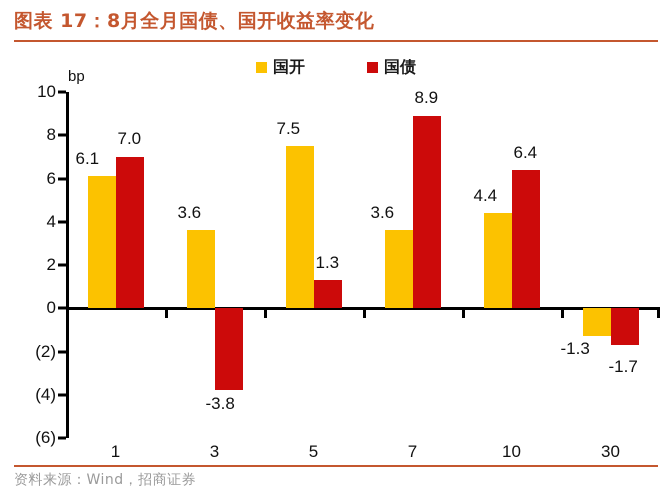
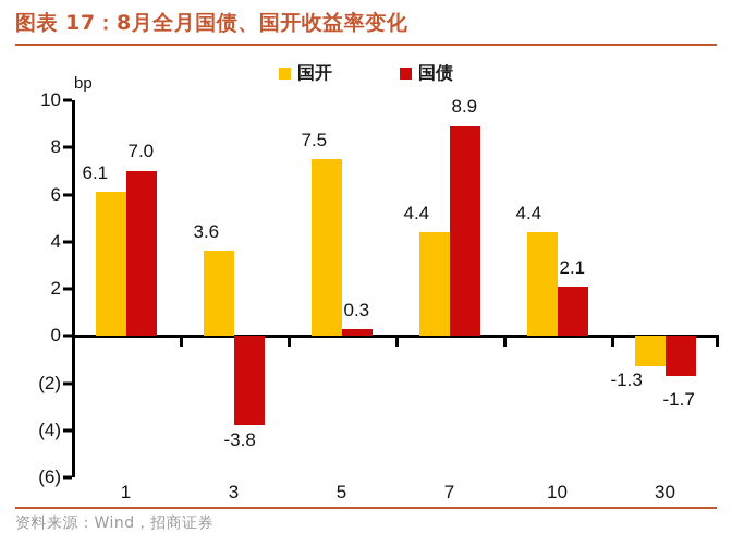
国债/5: 1.3 -> 0.3
国开/7: 3.6 -> 4.4
国债/10: 6.4 -> 2.1
